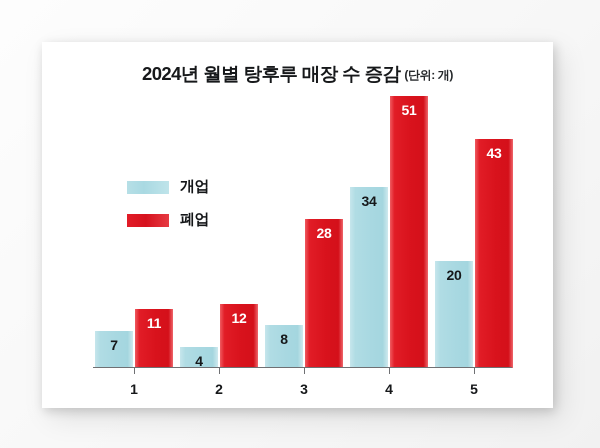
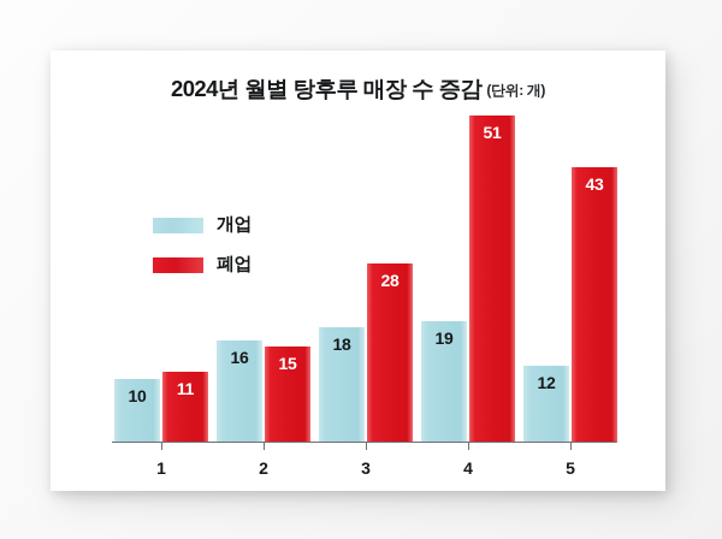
개업/1: 7 -> 10
개업/2: 4 -> 16
폐업/2: 12 -> 15
개업/3: 8 -> 18
개업/4: 34 -> 19
개업/5: 20 -> 12
